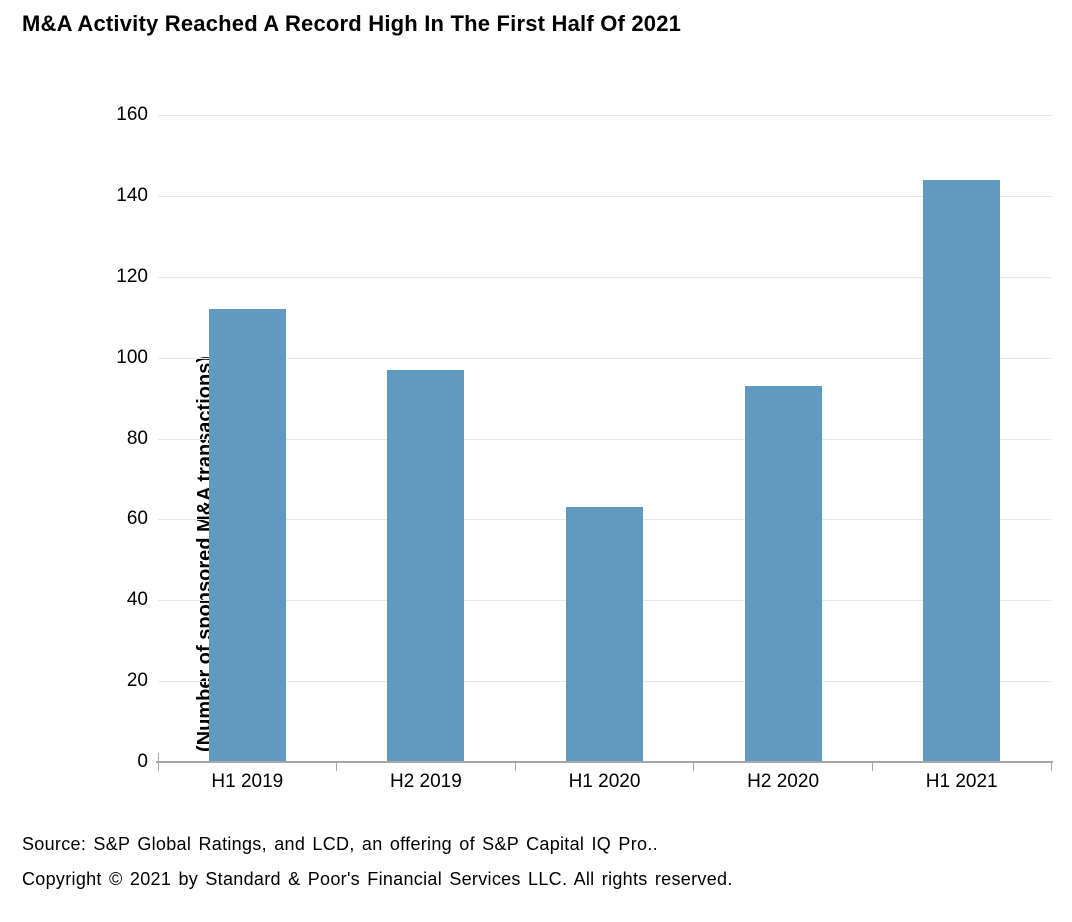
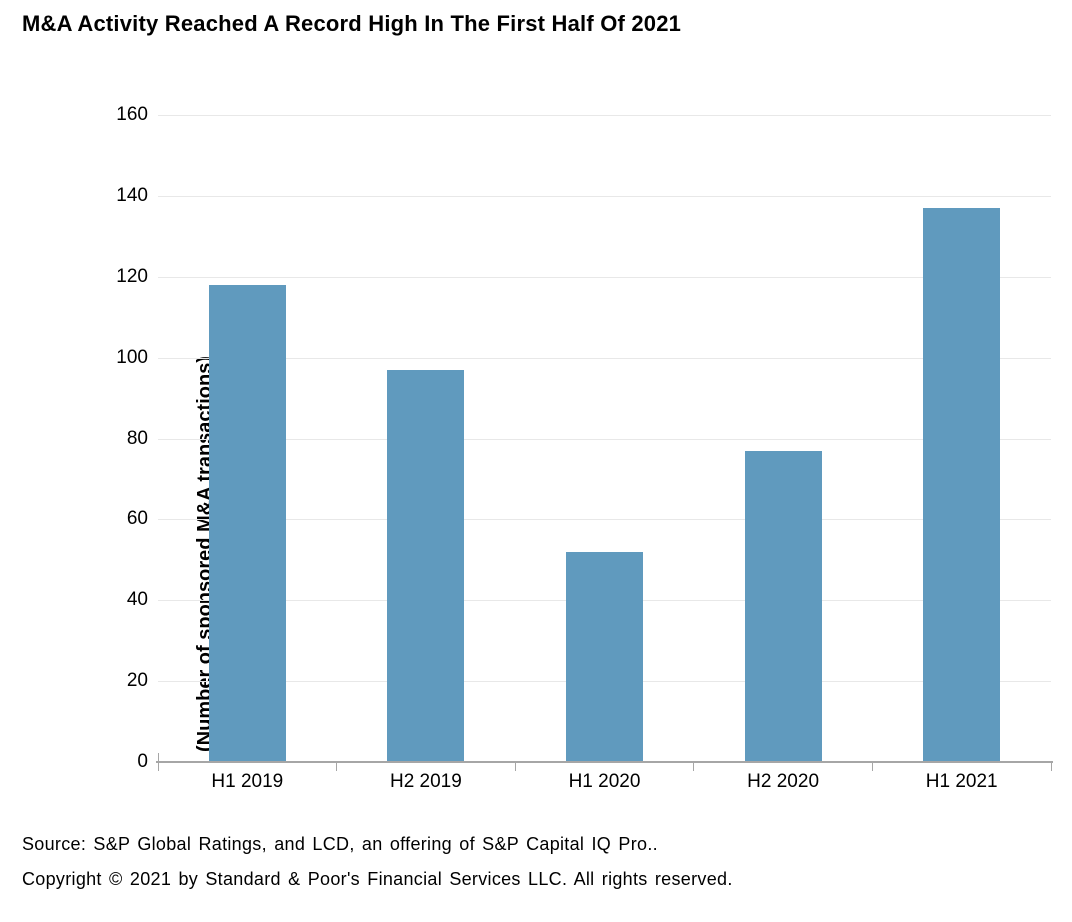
H1 2019: 112 -> 118
H1 2020: 63 -> 52
H2 2020: 93 -> 77
H1 2021: 144 -> 137
